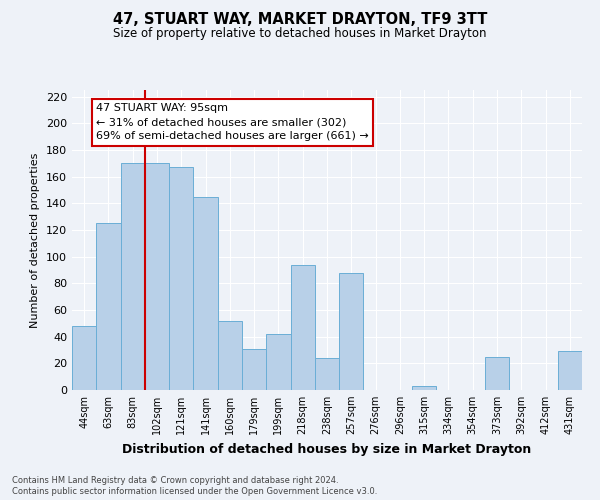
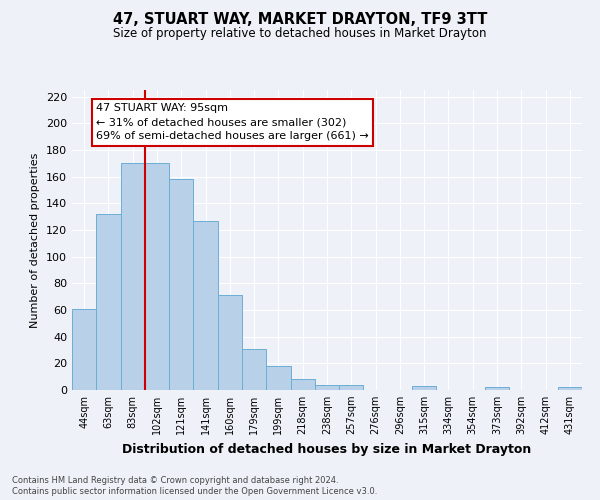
44sqm: 48 -> 61
63sqm: 125 -> 132
121sqm: 167 -> 158
141sqm: 145 -> 127
160sqm: 52 -> 71
199sqm: 42 -> 18
218sqm: 94 -> 8
238sqm: 24 -> 4
257sqm: 88 -> 4
373sqm: 25 -> 2
431sqm: 29 -> 2
